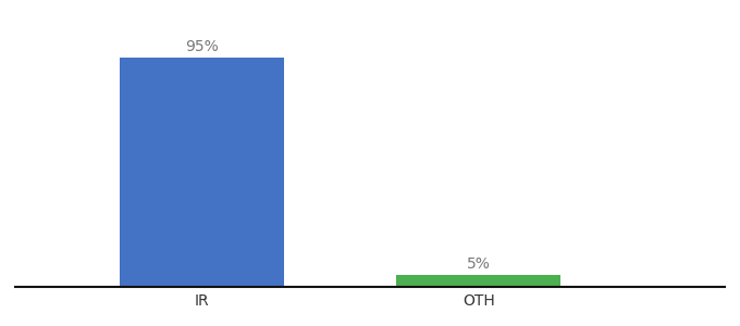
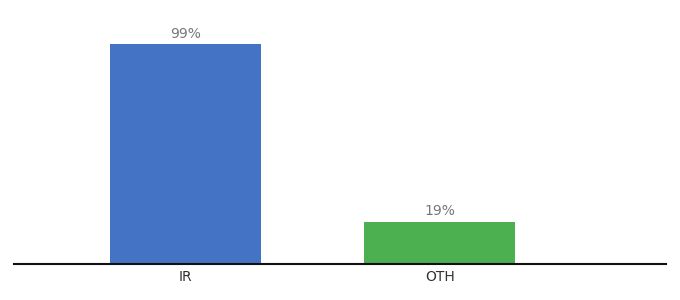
IR: 95% -> 99%
OTH: 5% -> 19%
